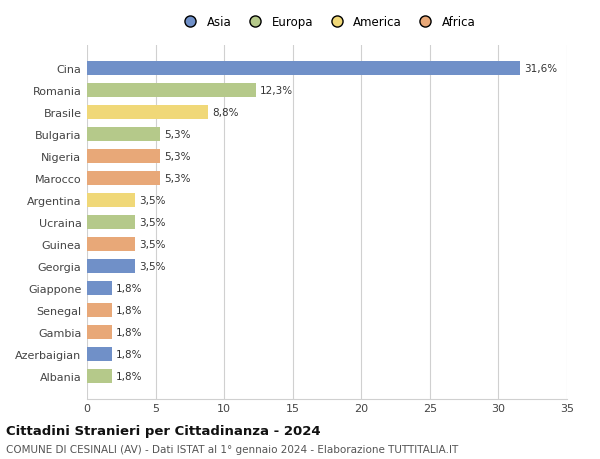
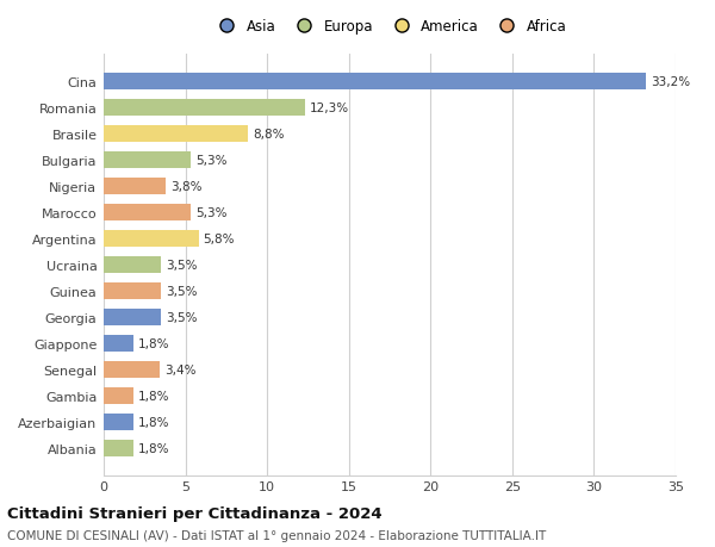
Cina: 31,6% -> 33,2%
Nigeria: 5,3% -> 3,8%
Argentina: 3,5% -> 5,8%
Senegal: 1,8% -> 3,4%
